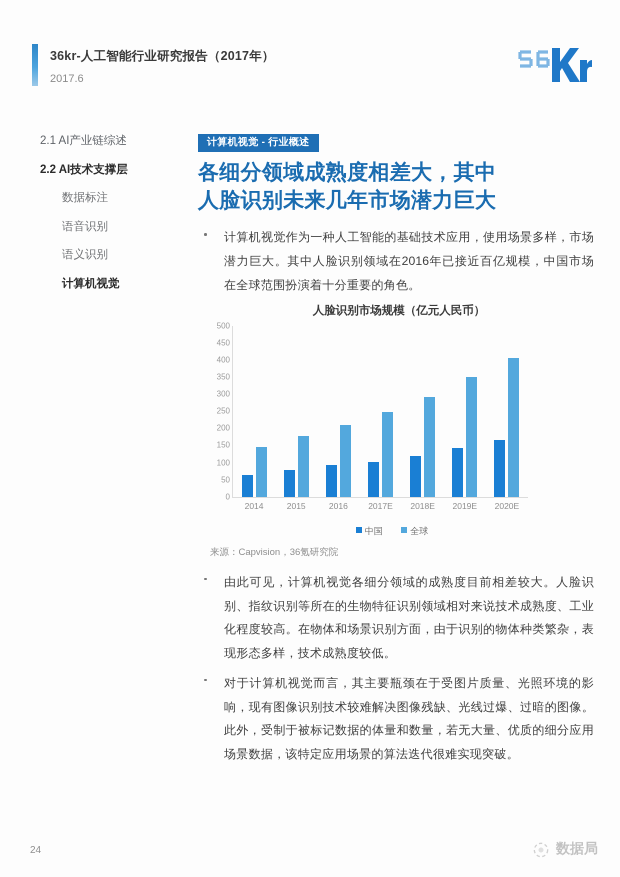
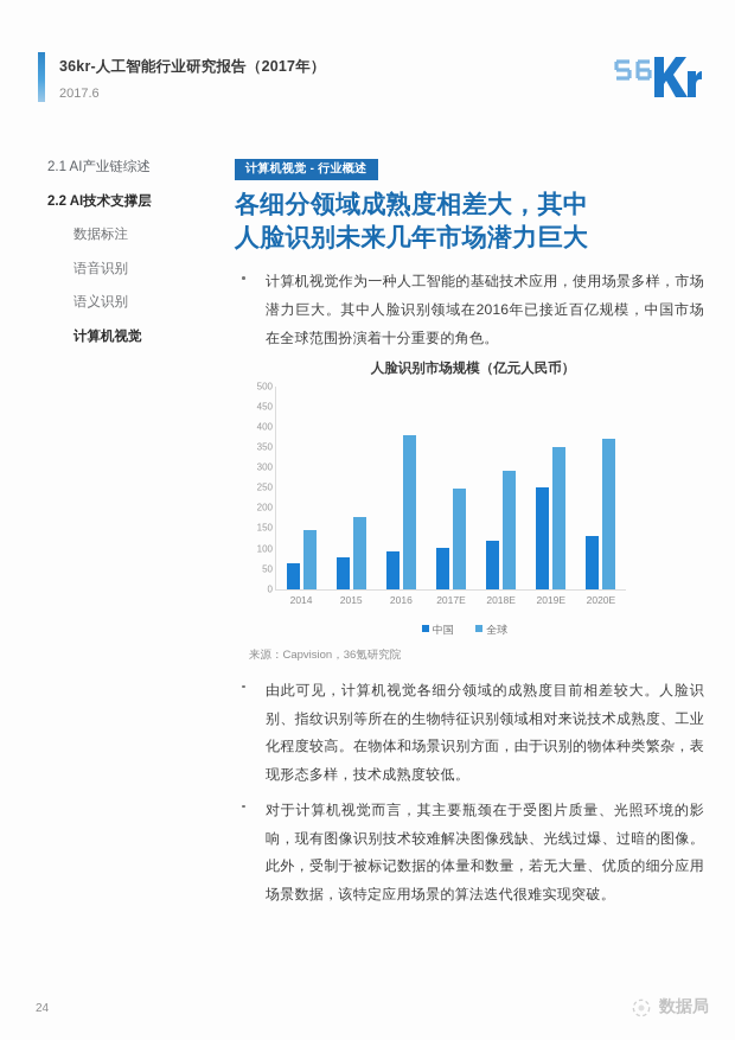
全球/2016: 210 -> 380
中国/2019E: 140 -> 250
中国/2020E: 160 -> 130
全球/2020E: 400 -> 370
